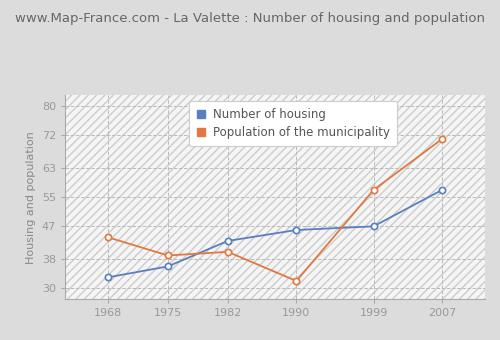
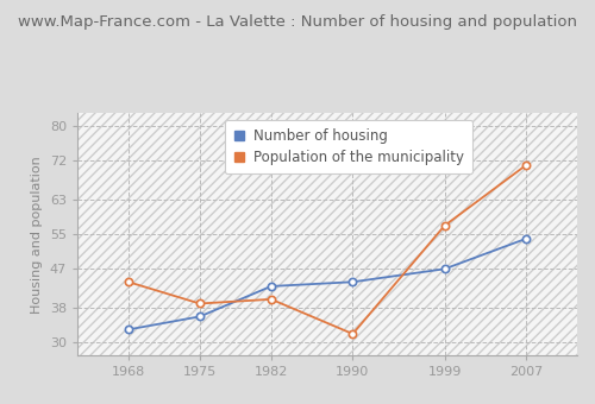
Number of housing/1990: 46 -> 44
Number of housing/2007: 57 -> 54
